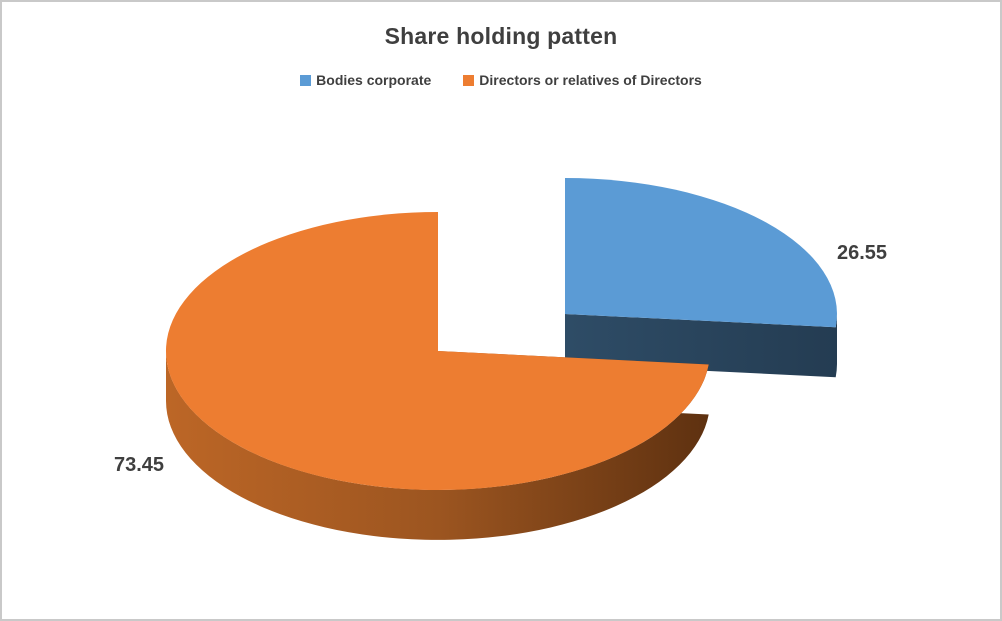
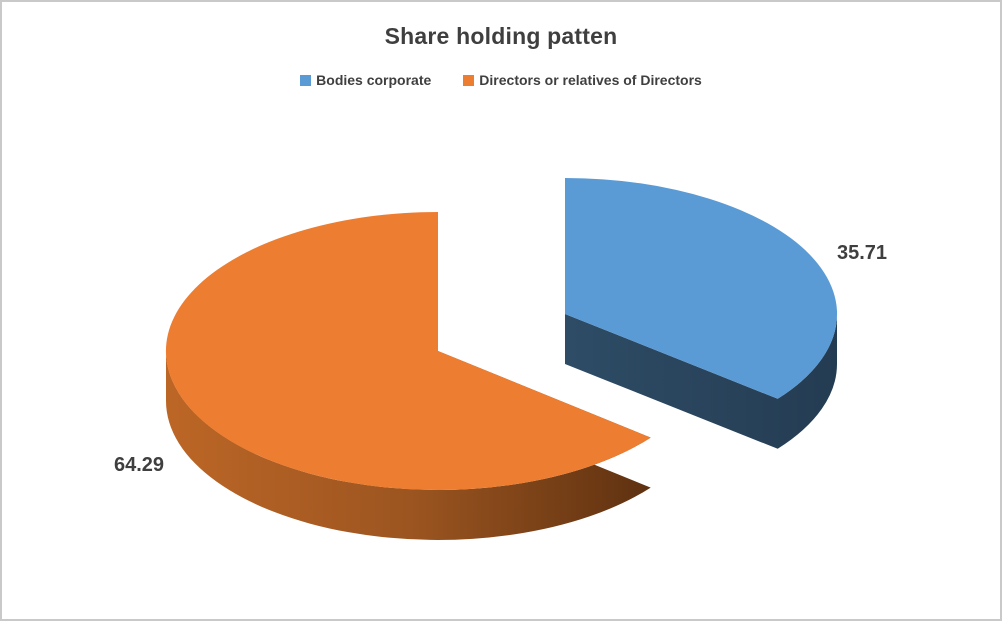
Bodies corporate: 26.55 -> 35.71
Directors or relatives of Directors: 73.45 -> 64.29
